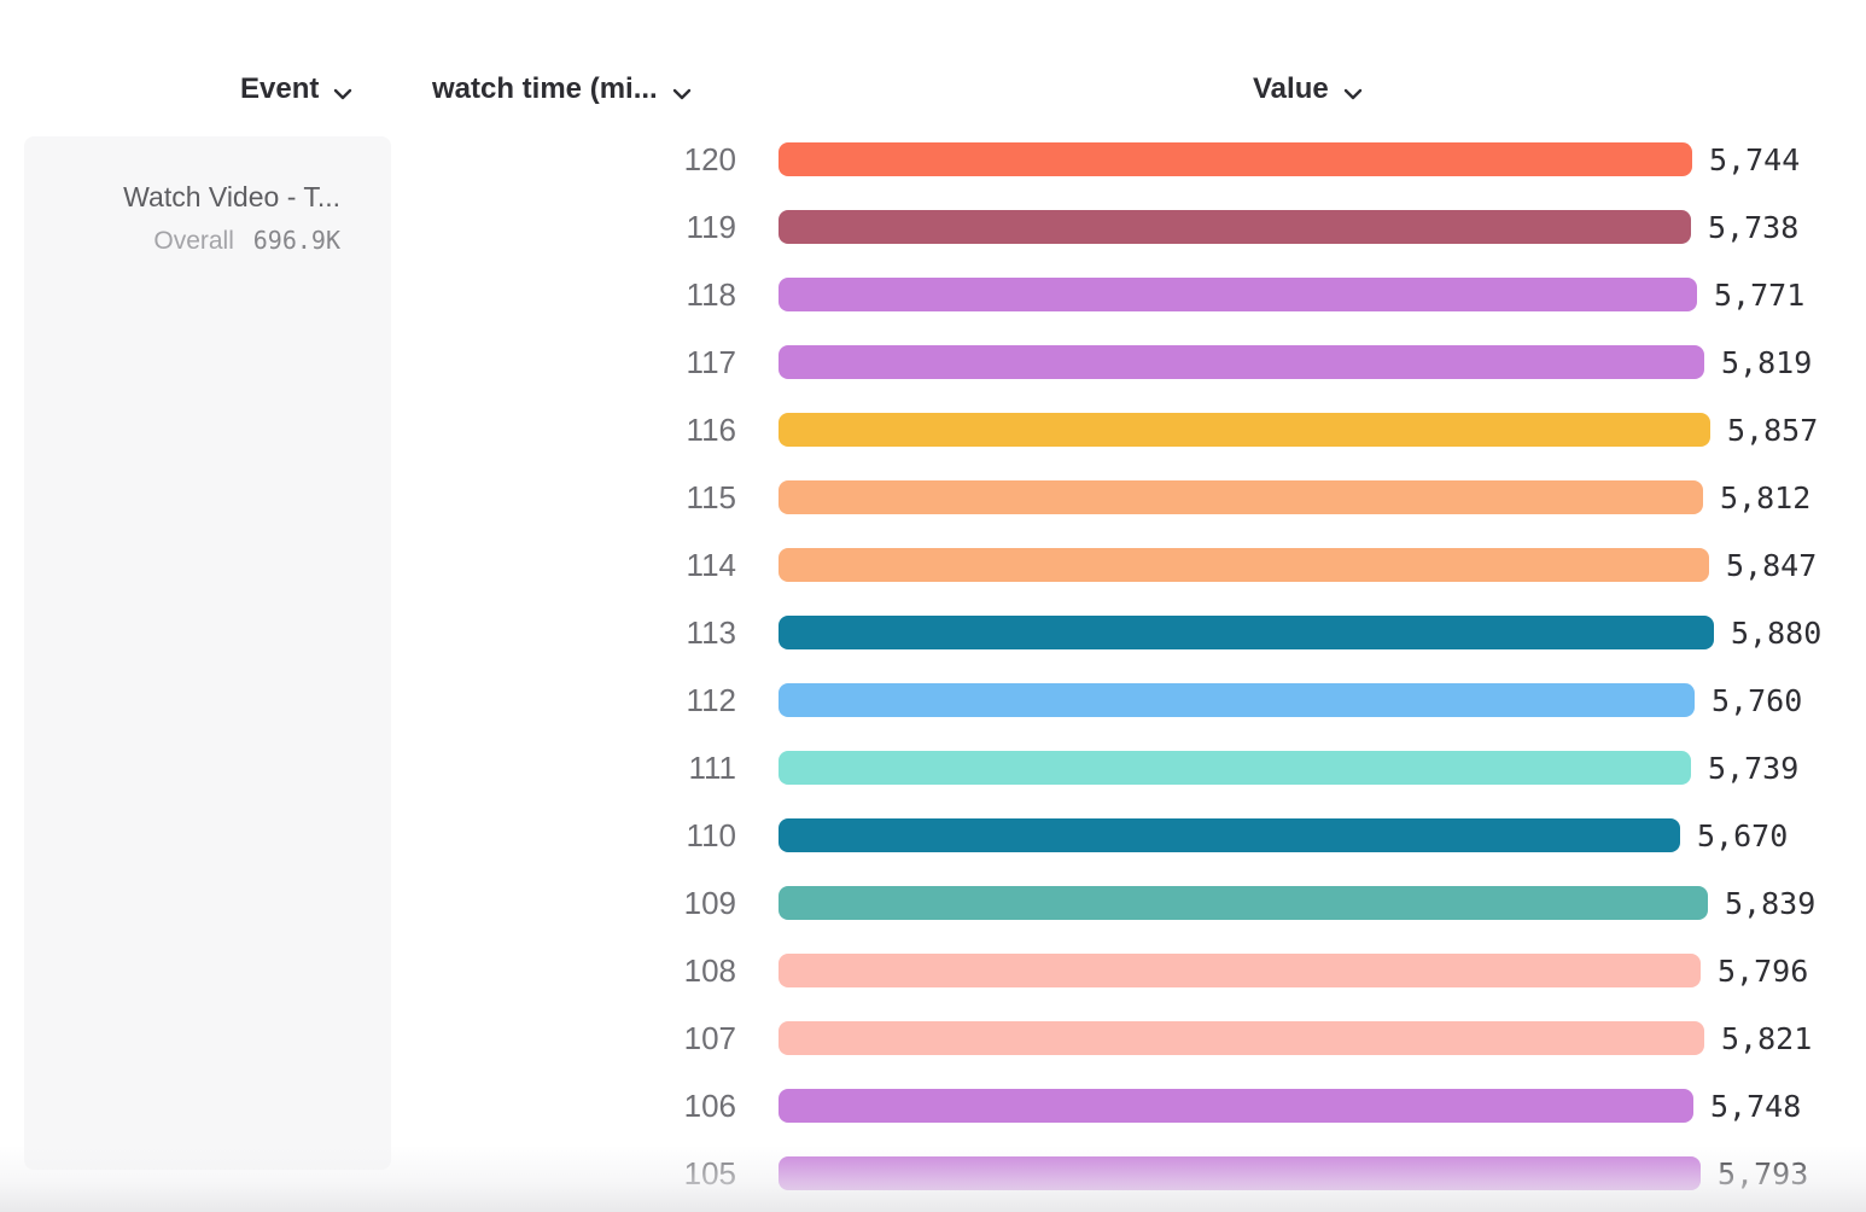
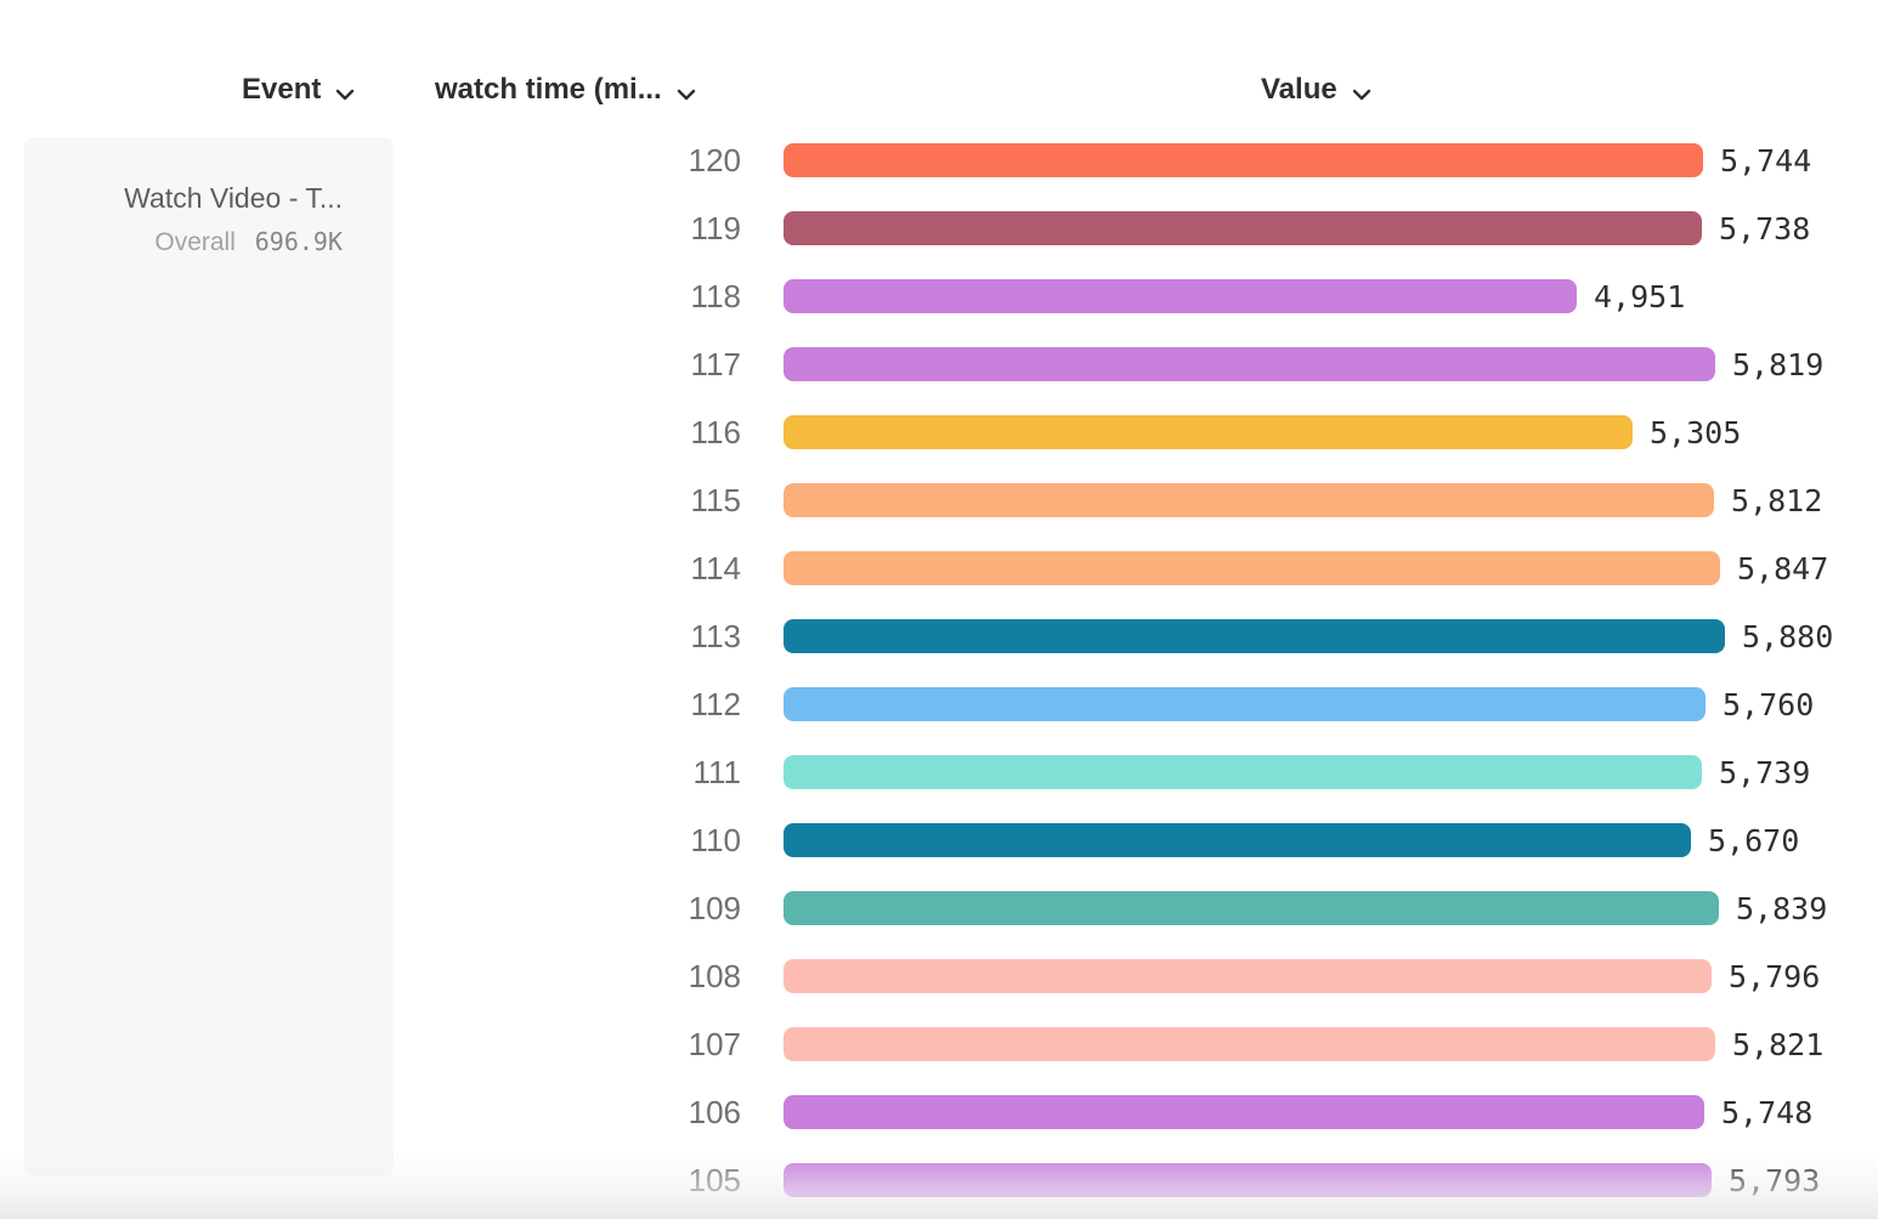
118: 5,771 -> 4,951
116: 5,857 -> 5,305
